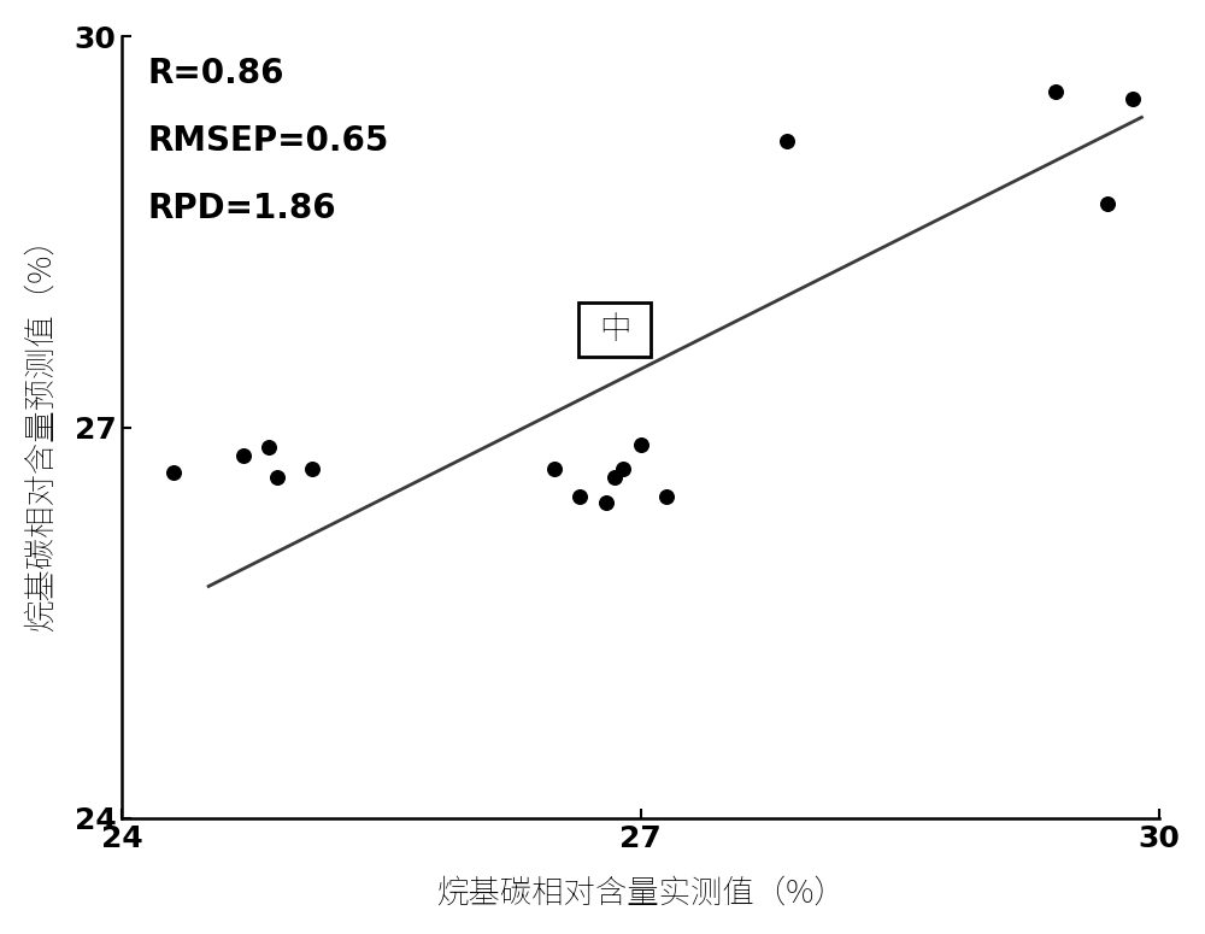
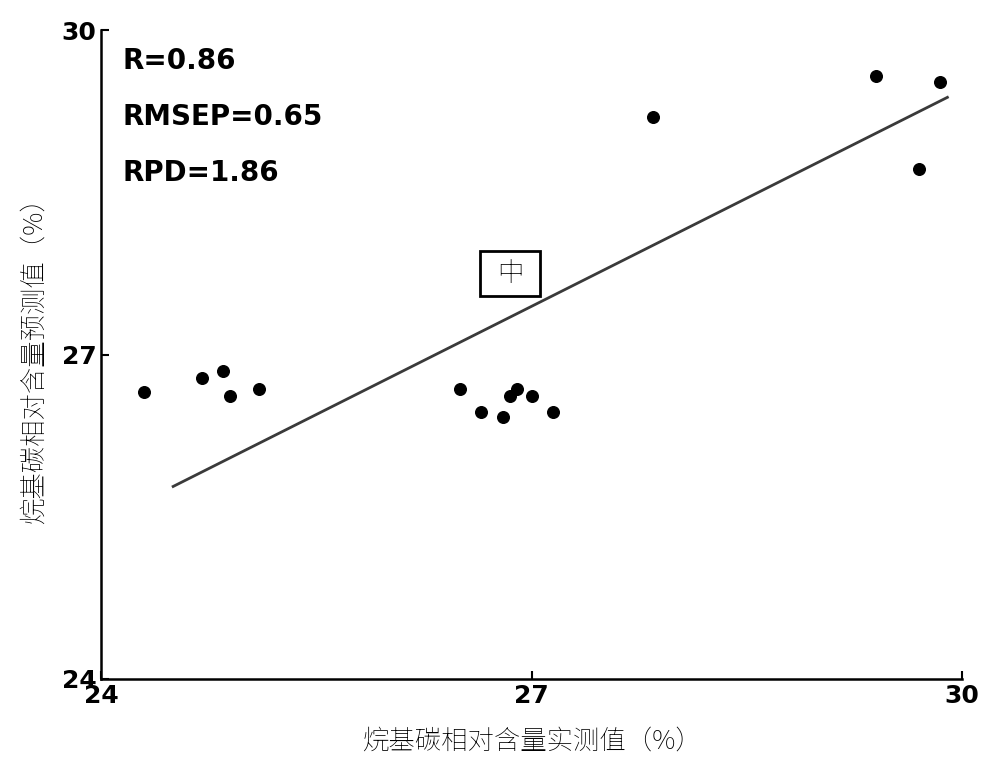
27: 26.87 -> 26.62
